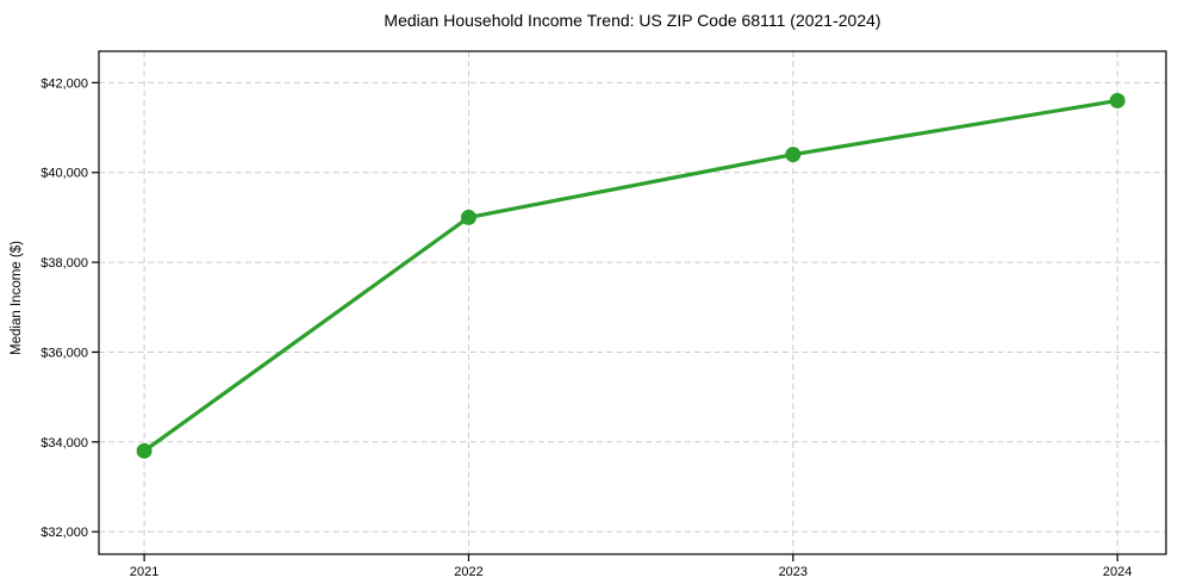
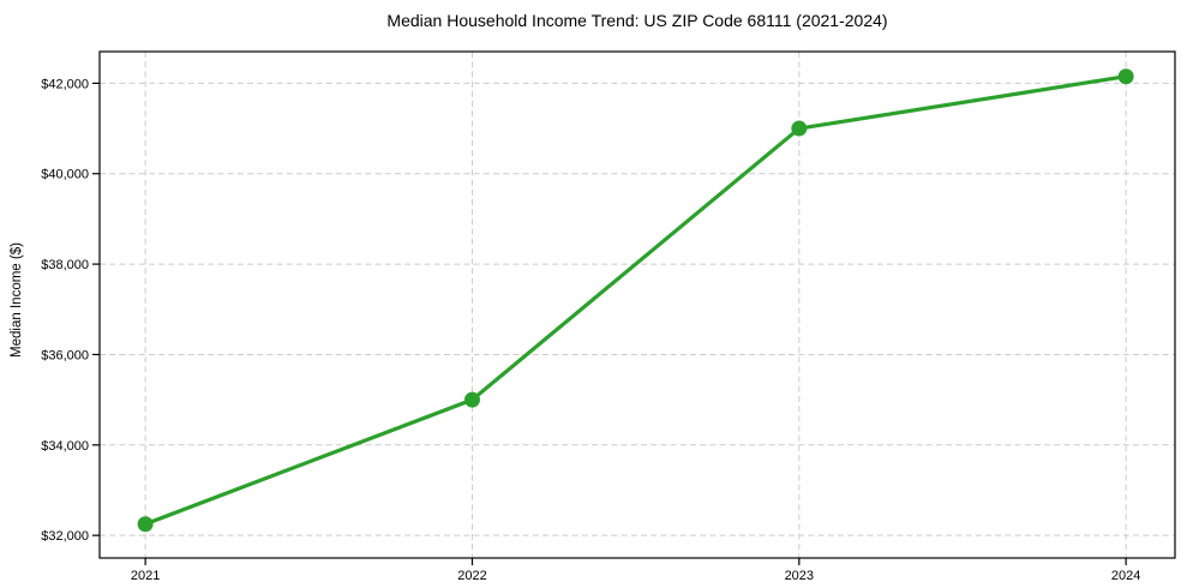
2021: $33800 -> $32200
2022: $39000 -> $35000
2023: $40400 -> $41000
2024: $41600 -> $42200
